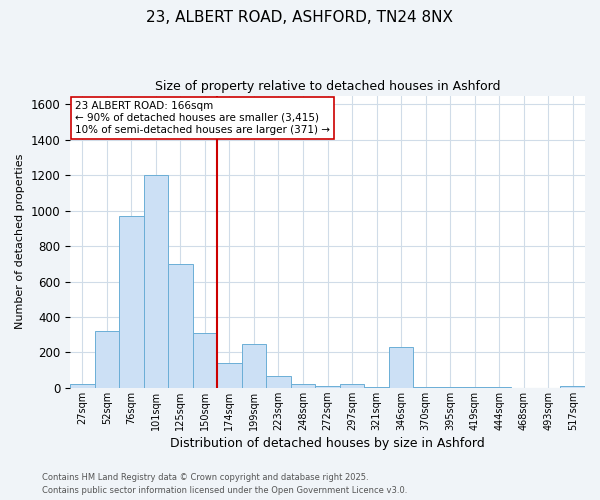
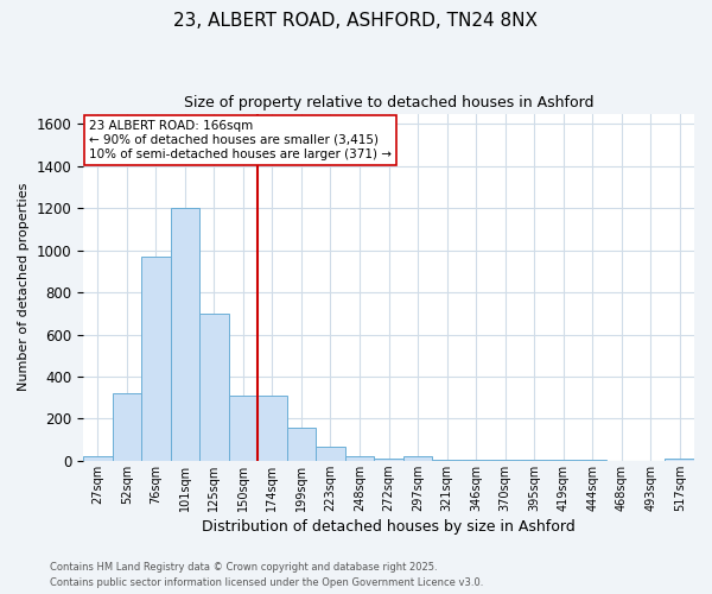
174sqm: 140 -> 310
199sqm: 250 -> 160
346sqm: 230 -> 0
